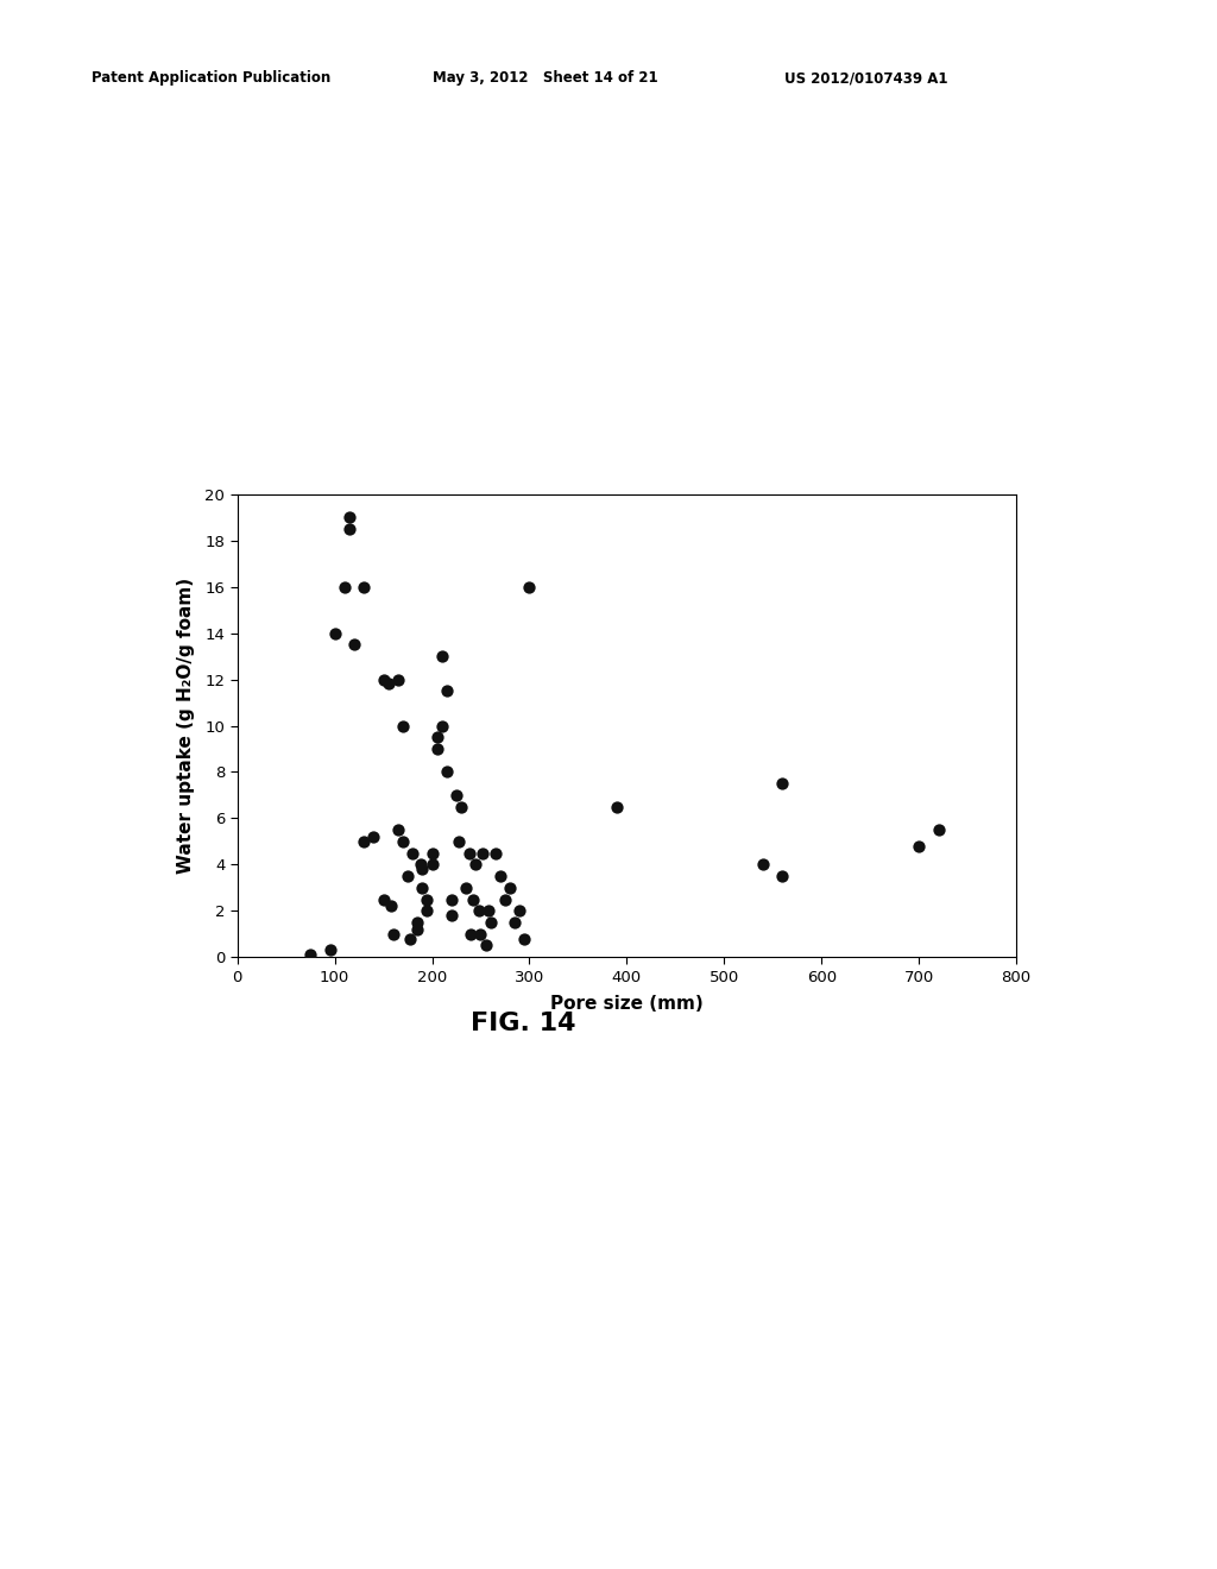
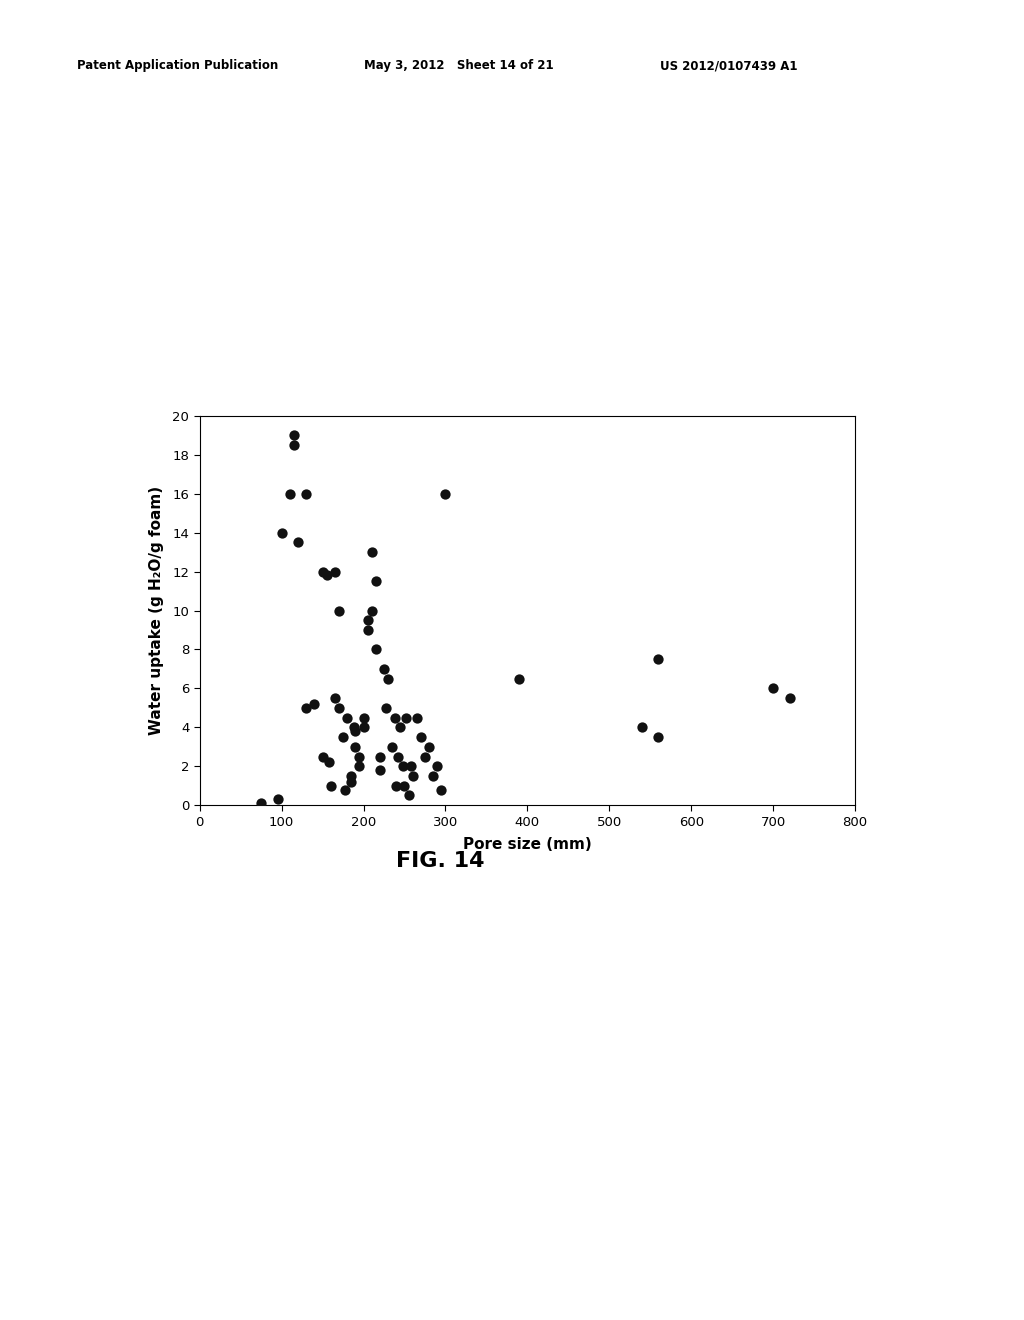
700: 4.8 -> 6.0
